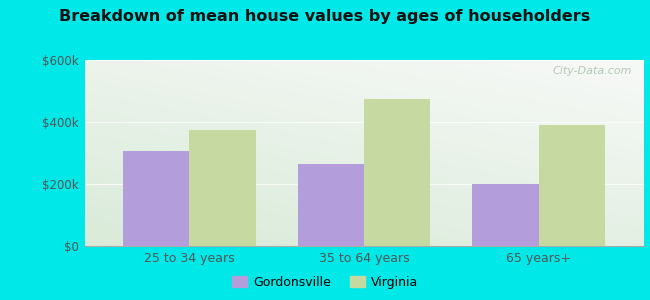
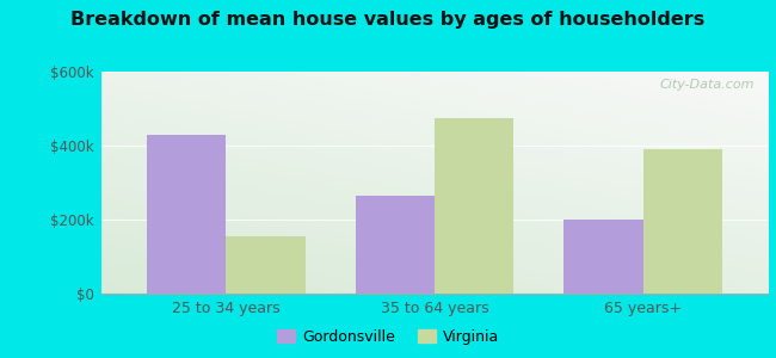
Gordonsville/25 to 34 years: $305k -> $430k
Virginia/25 to 34 years: $375k -> $155k
